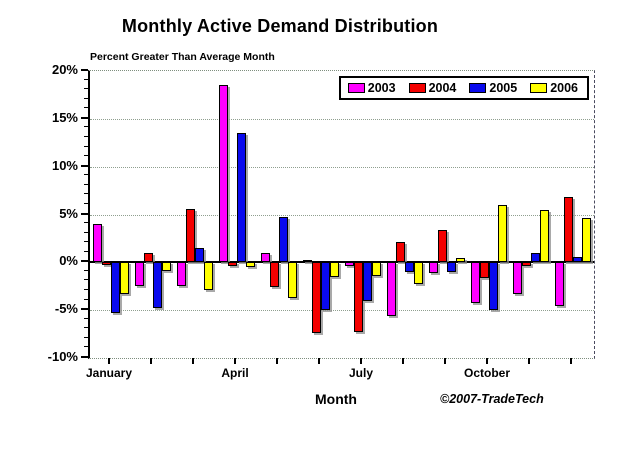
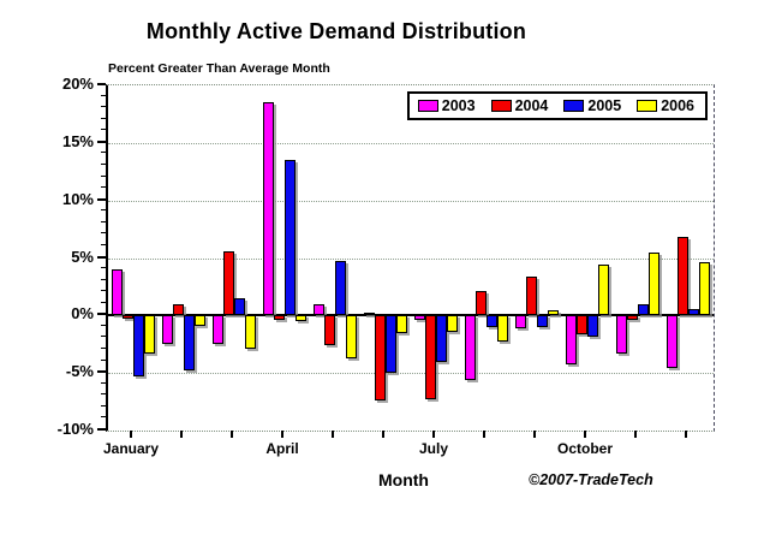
2005/October: -5% -> -2%
2006/October: 6% -> 4%
